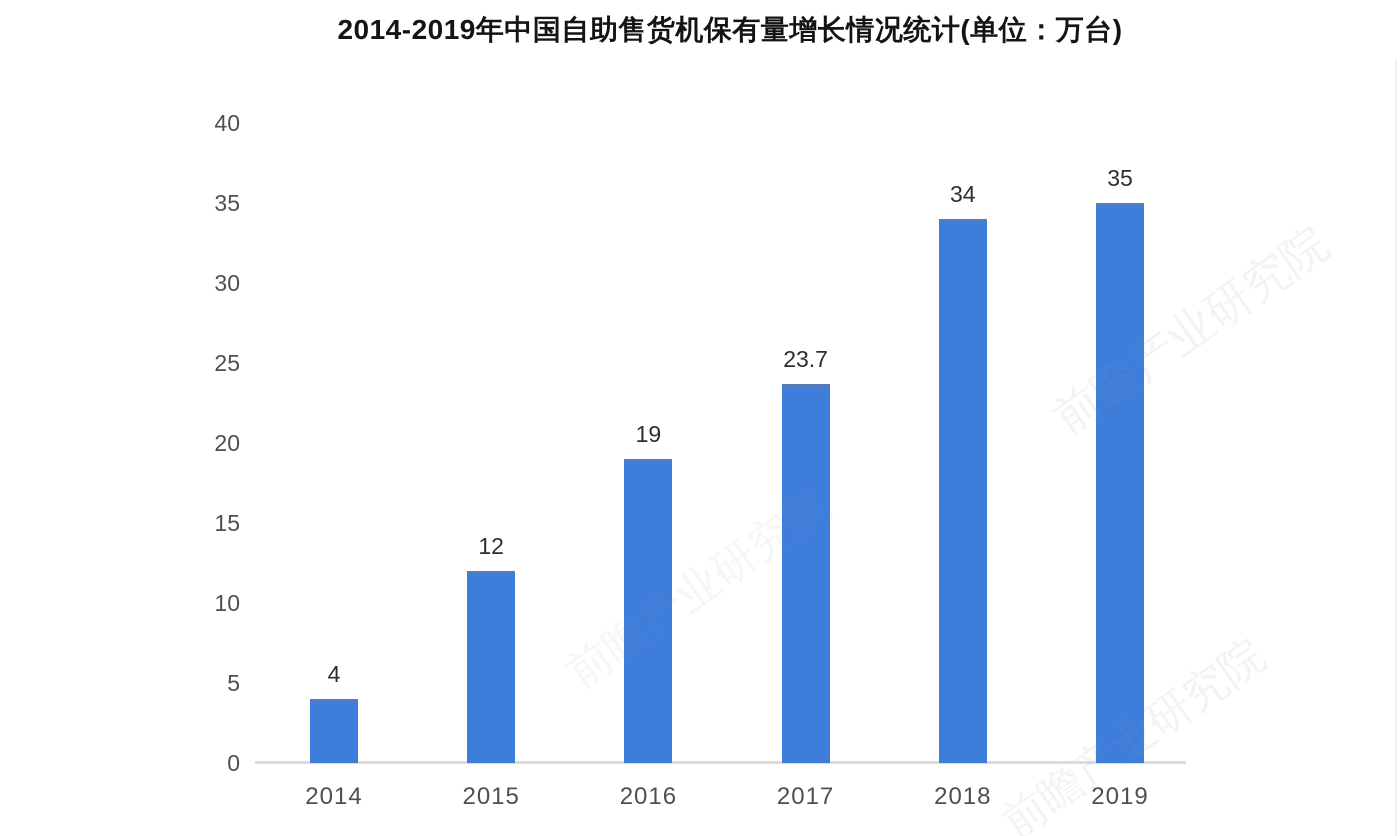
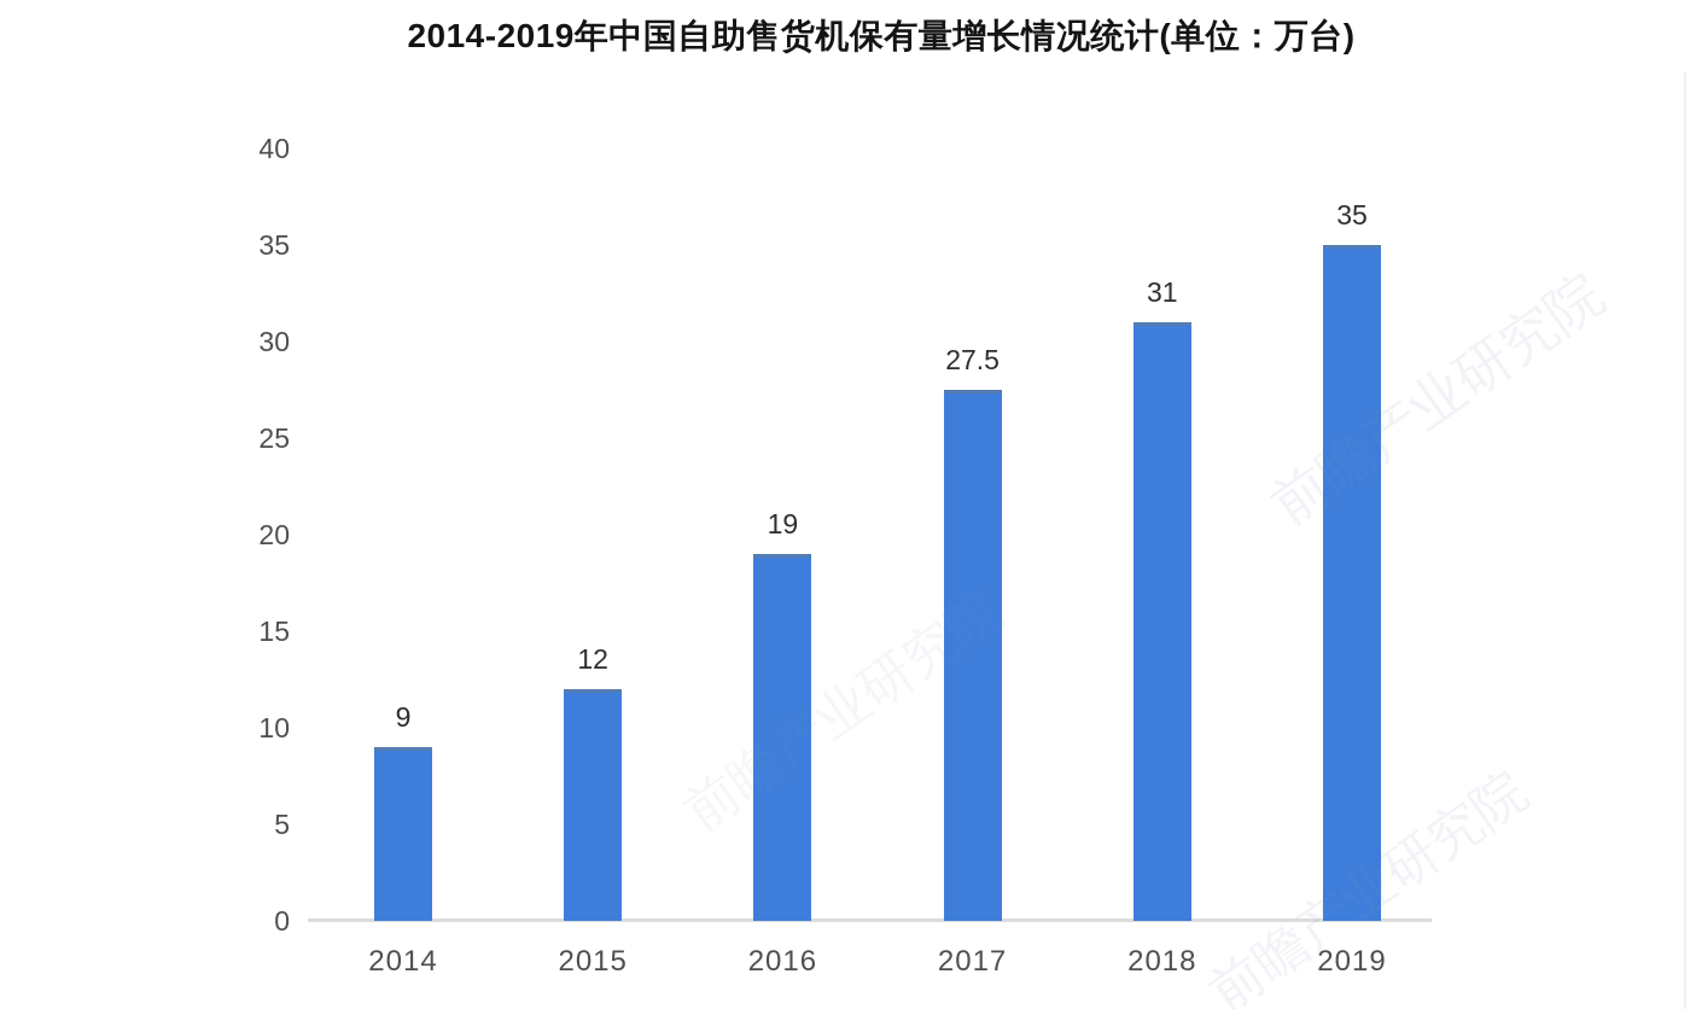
2014: 4 -> 9
2017: 23.7 -> 27.5
2018: 34 -> 31
